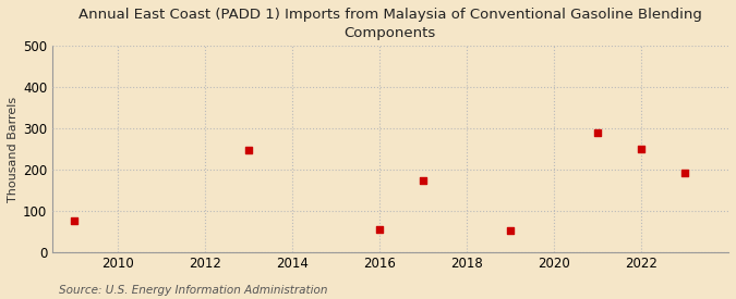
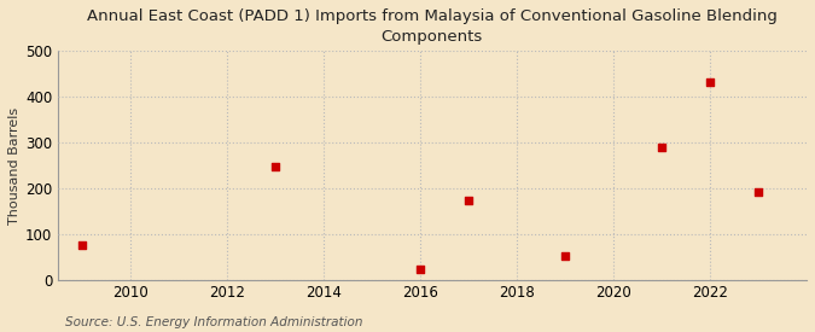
2016: 55 -> 22
2022: 250 -> 432
